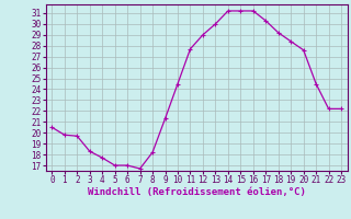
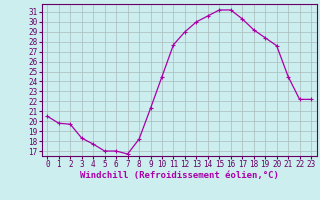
14: 31.2 -> 30.6
